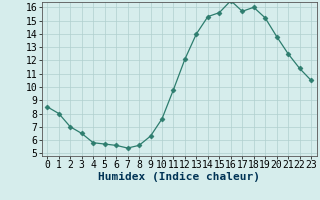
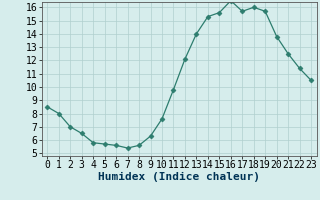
19: 15.2 -> 15.7
